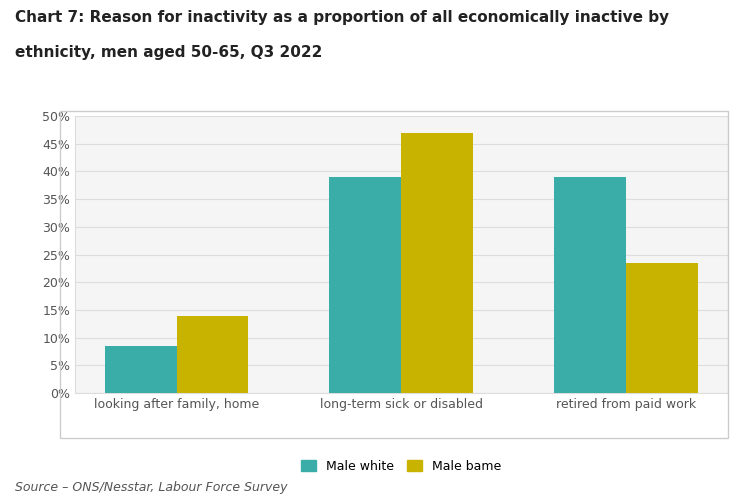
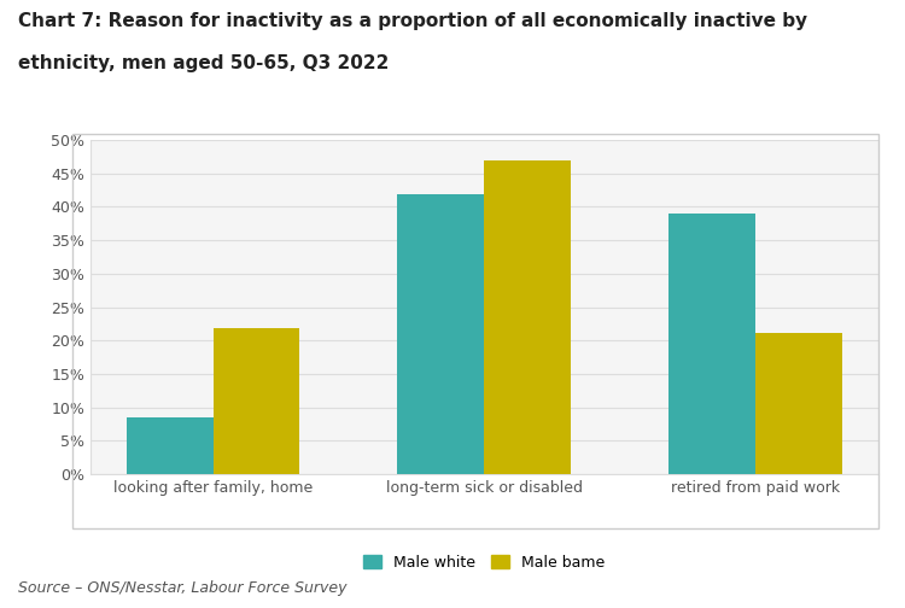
Male bame/looking after family, home: 14.0% -> 21.8%
Male white/long-term sick or disabled: 39.0% -> 41.8%
Male bame/retired from paid work: 23.5% -> 21.2%
